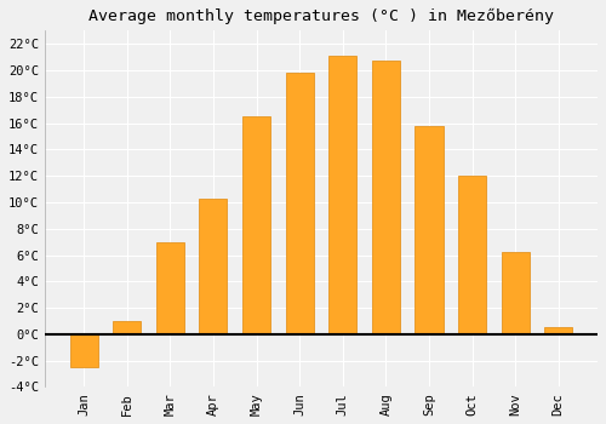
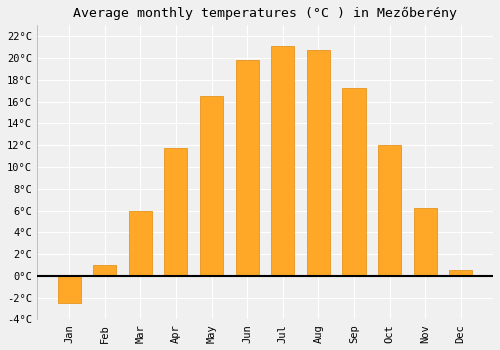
Mar: 7.0°C -> 6.0°C
Apr: 10.3°C -> 11.7°C
Sep: 15.8°C -> 17.3°C
